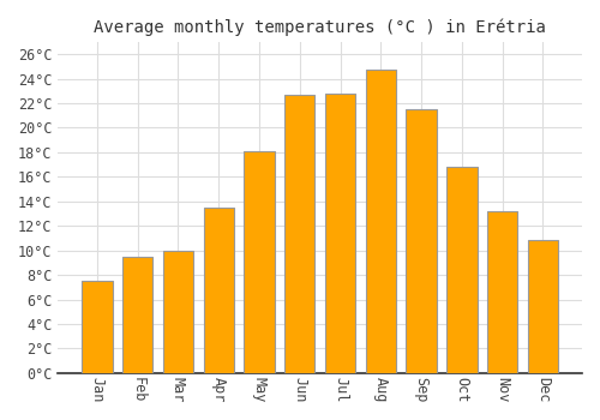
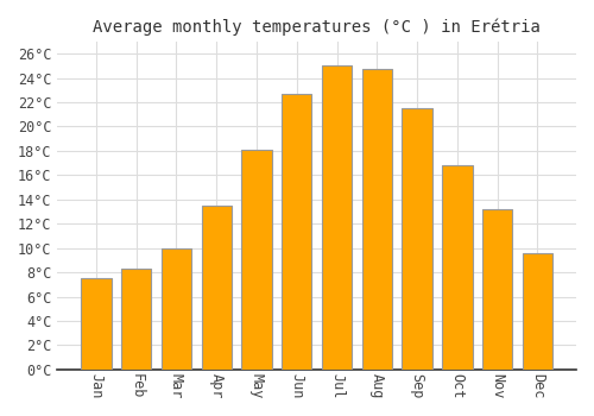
Feb: 9.5°C -> 8.3°C
Jul: 22.8°C -> 25.0°C
Dec: 10.8°C -> 9.6°C
